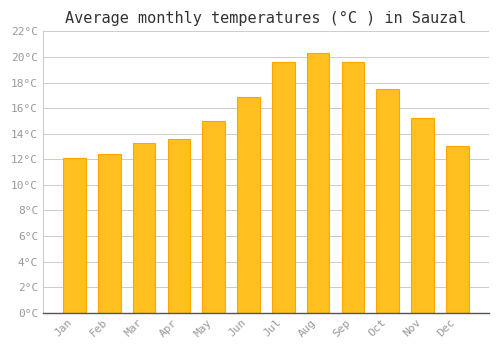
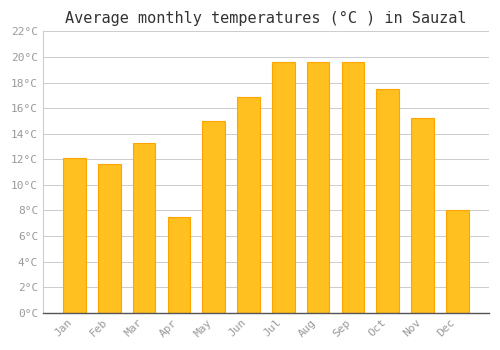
Feb: 12.4°C -> 11.6°C
Apr: 13.6°C -> 7.5°C
Aug: 20.3°C -> 19.6°C
Dec: 13.0°C -> 8.0°C
